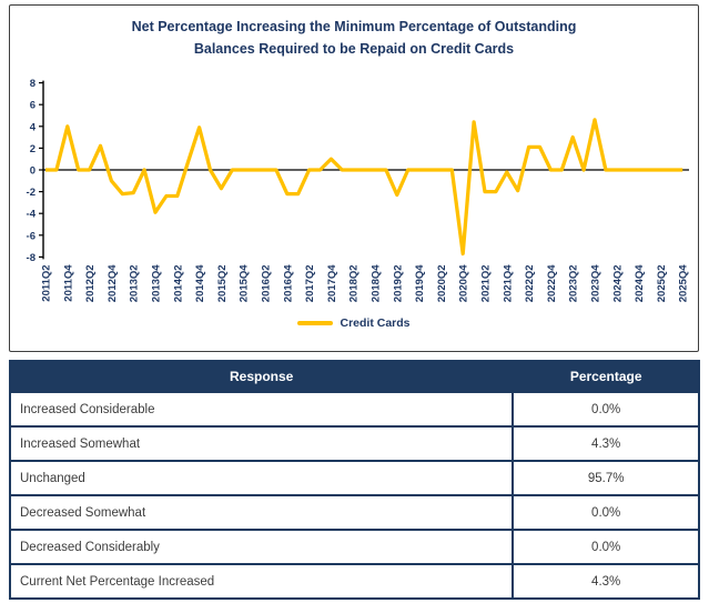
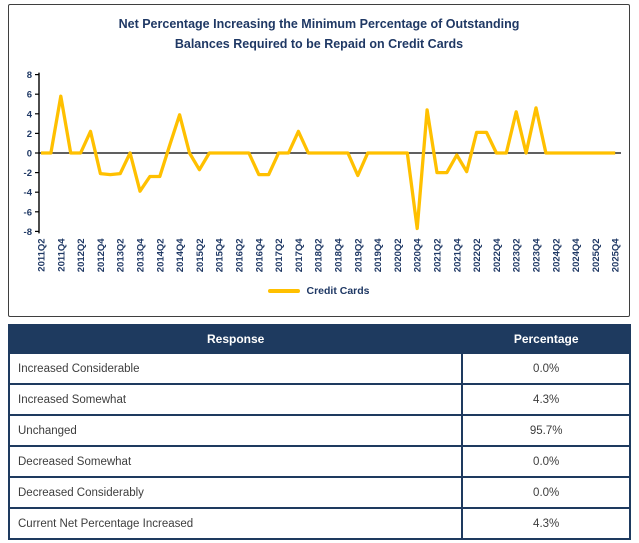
2011Q4: 4 -> 6
2012Q4: -1 -> -2
2017Q4: 1 -> 2
2023Q2: 3 -> 4
